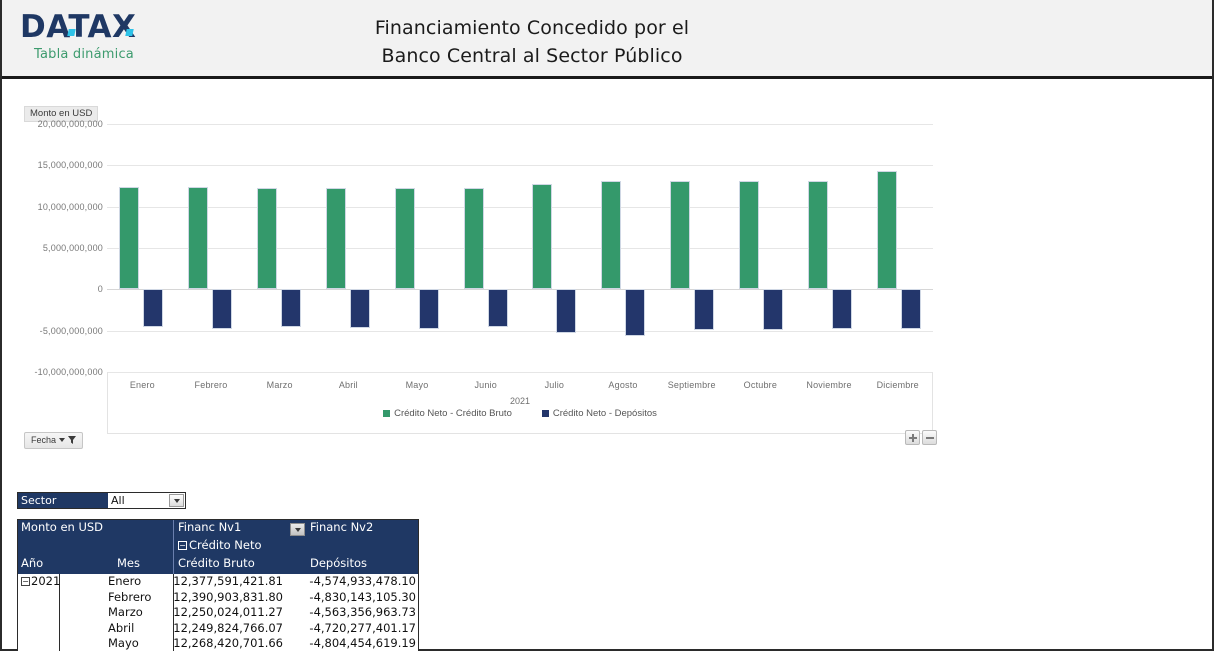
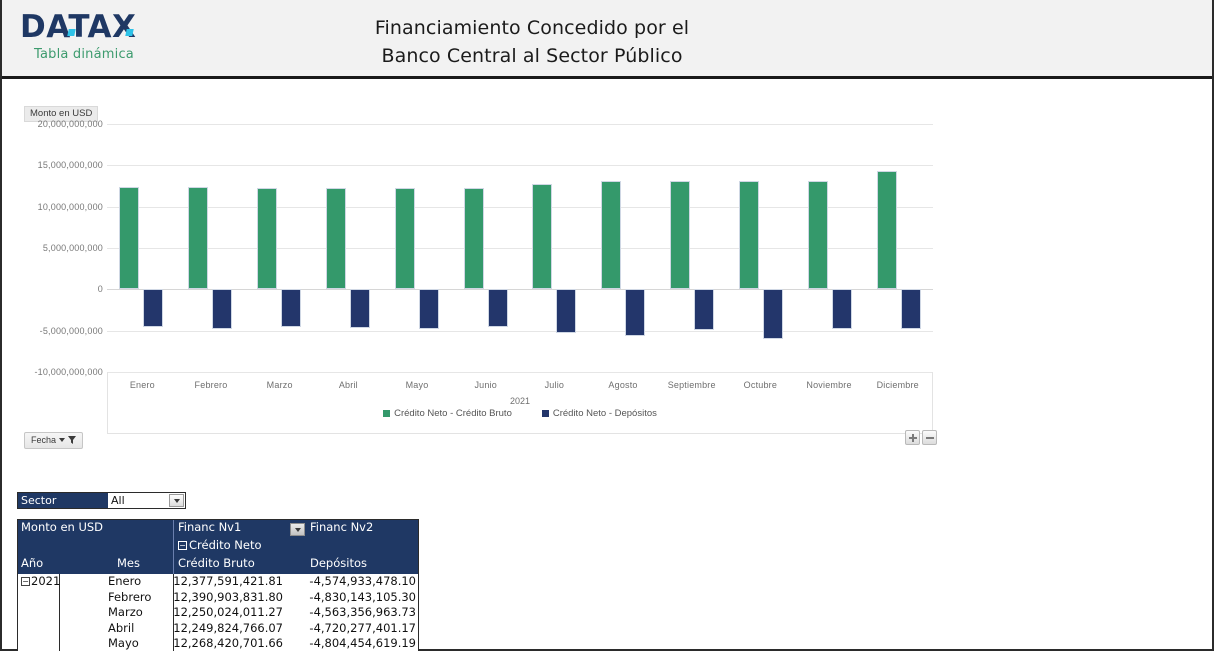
Crédito Neto - Depósitos/Octubre: -5000000000 -> -6000000000
